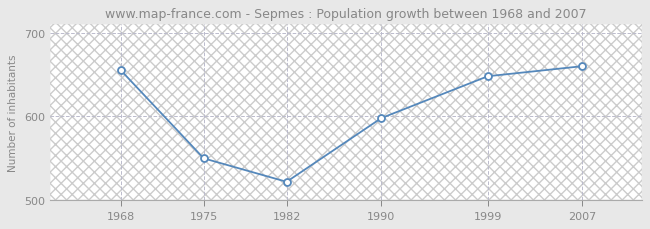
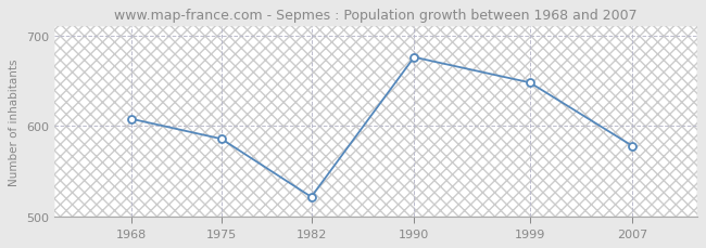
1968: 655 -> 608
1975: 550 -> 586
1990: 598 -> 676
2007: 660 -> 578
